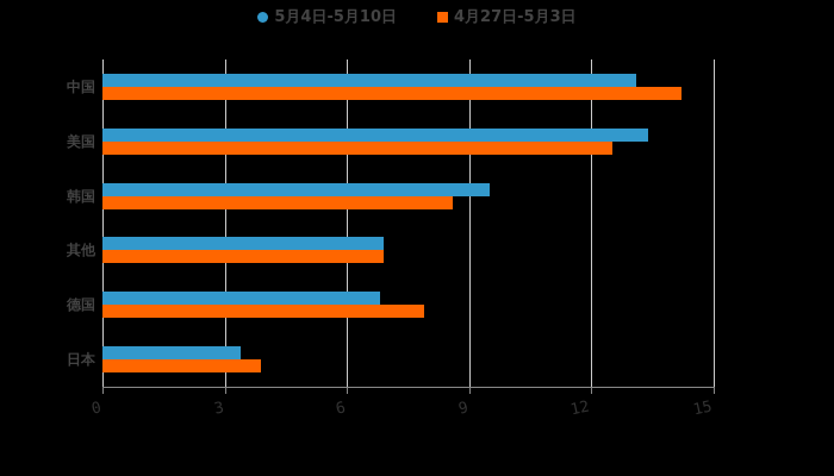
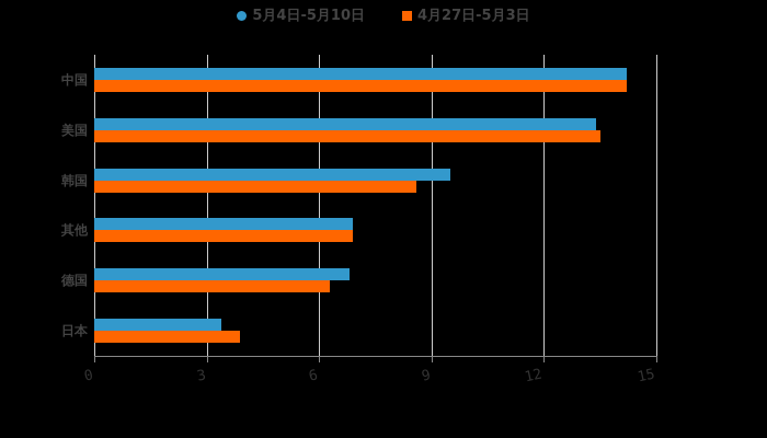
5月4日-5月10日/中国: 13.1 -> 14.2
4月27日-5月3日/美国: 12.5 -> 13.5
4月27日-5月3日/德国: 7.9 -> 6.3
